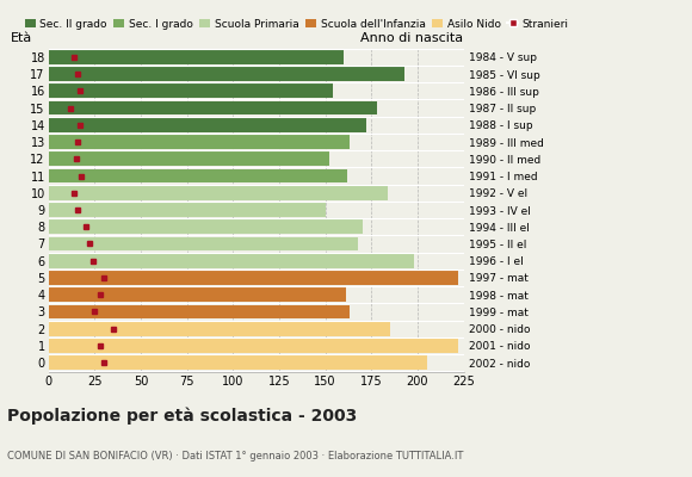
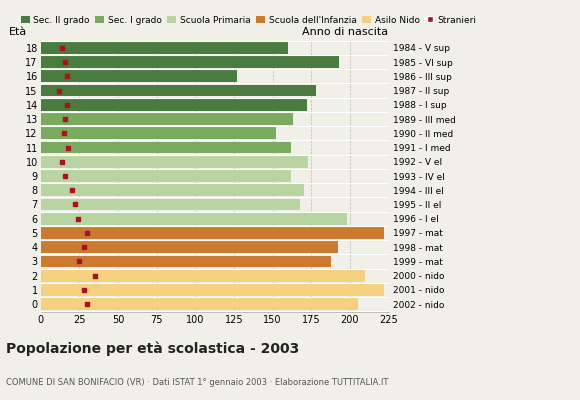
16: 154 -> 127
10: 184 -> 173
9: 150 -> 162
4: 161 -> 192
3: 163 -> 188
2: 185 -> 210
